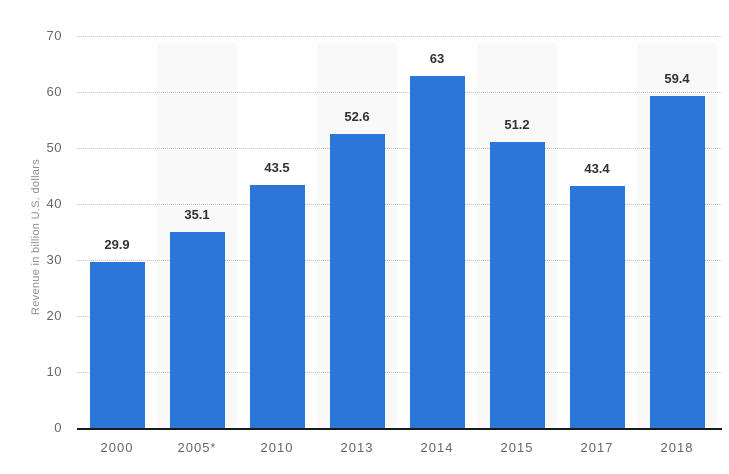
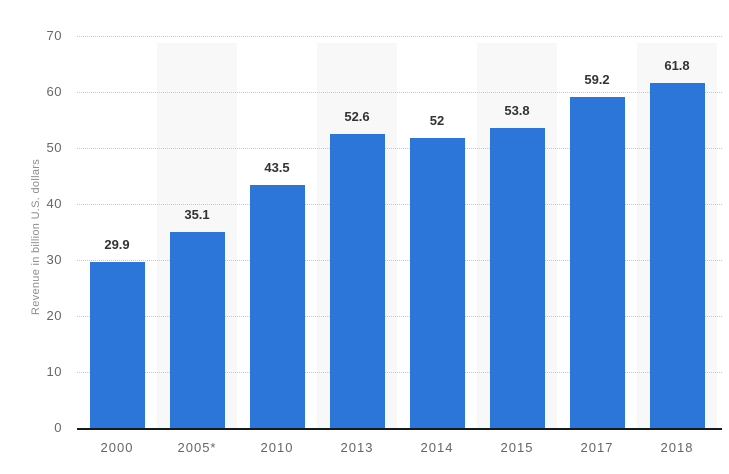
2014: 63 -> 52
2015: 51.2 -> 53.8
2017: 43.4 -> 59.2
2018: 59.4 -> 61.8
